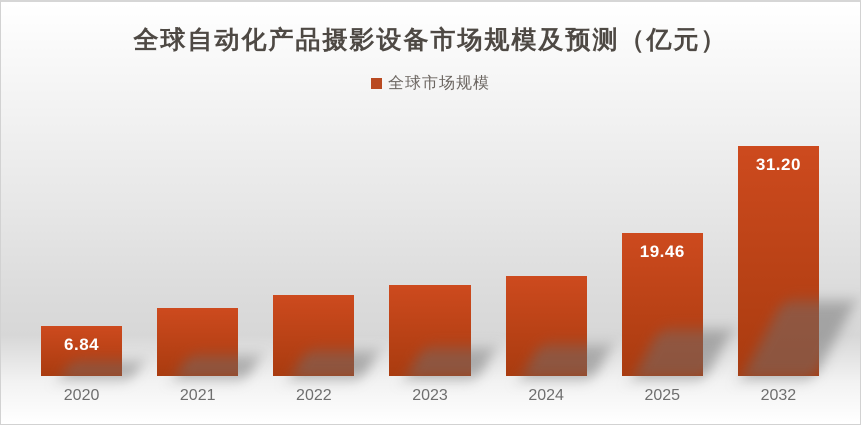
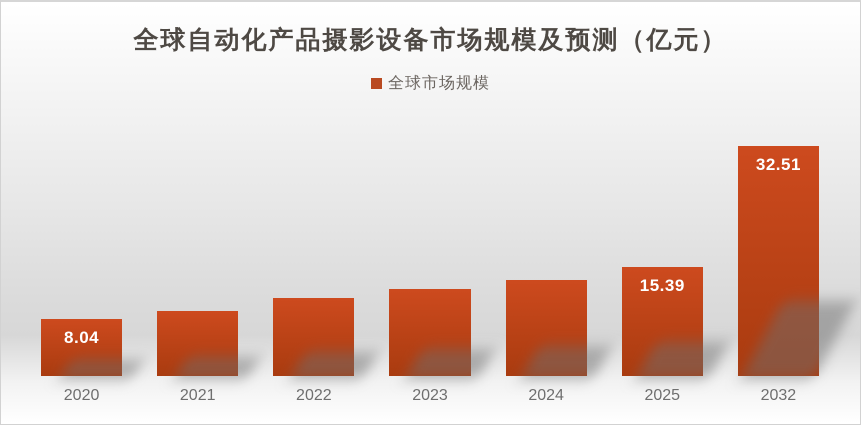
2020: 6.84 -> 8.04
2025: 19.46 -> 15.39
2032: 31.20 -> 32.51
